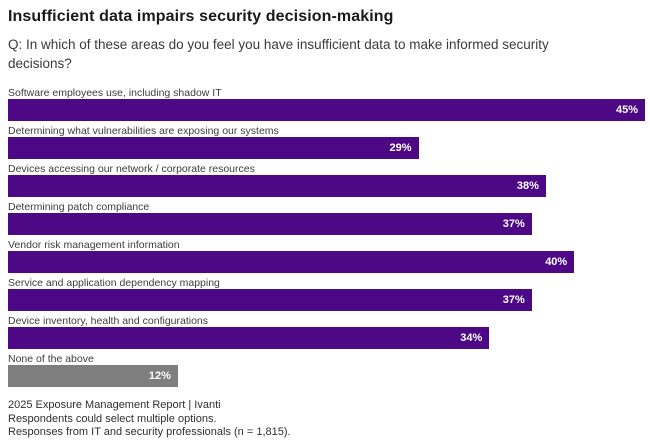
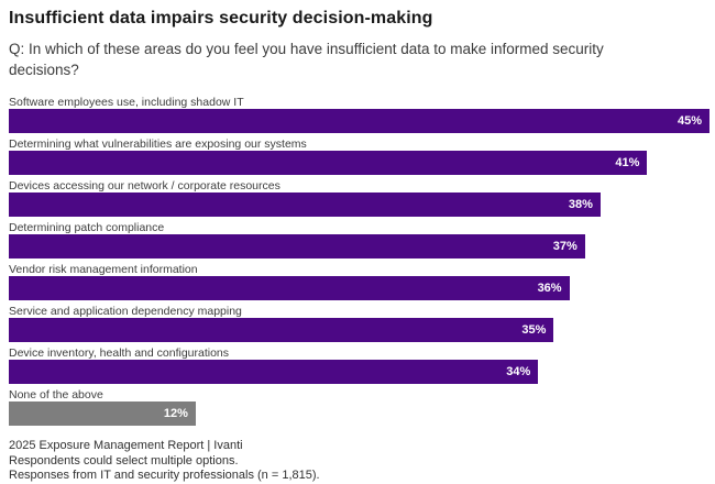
Determining what vulnerabilities are exposing our systems: 29% -> 41%
Vendor risk management information: 40% -> 36%
Service and application dependency mapping: 37% -> 35%
